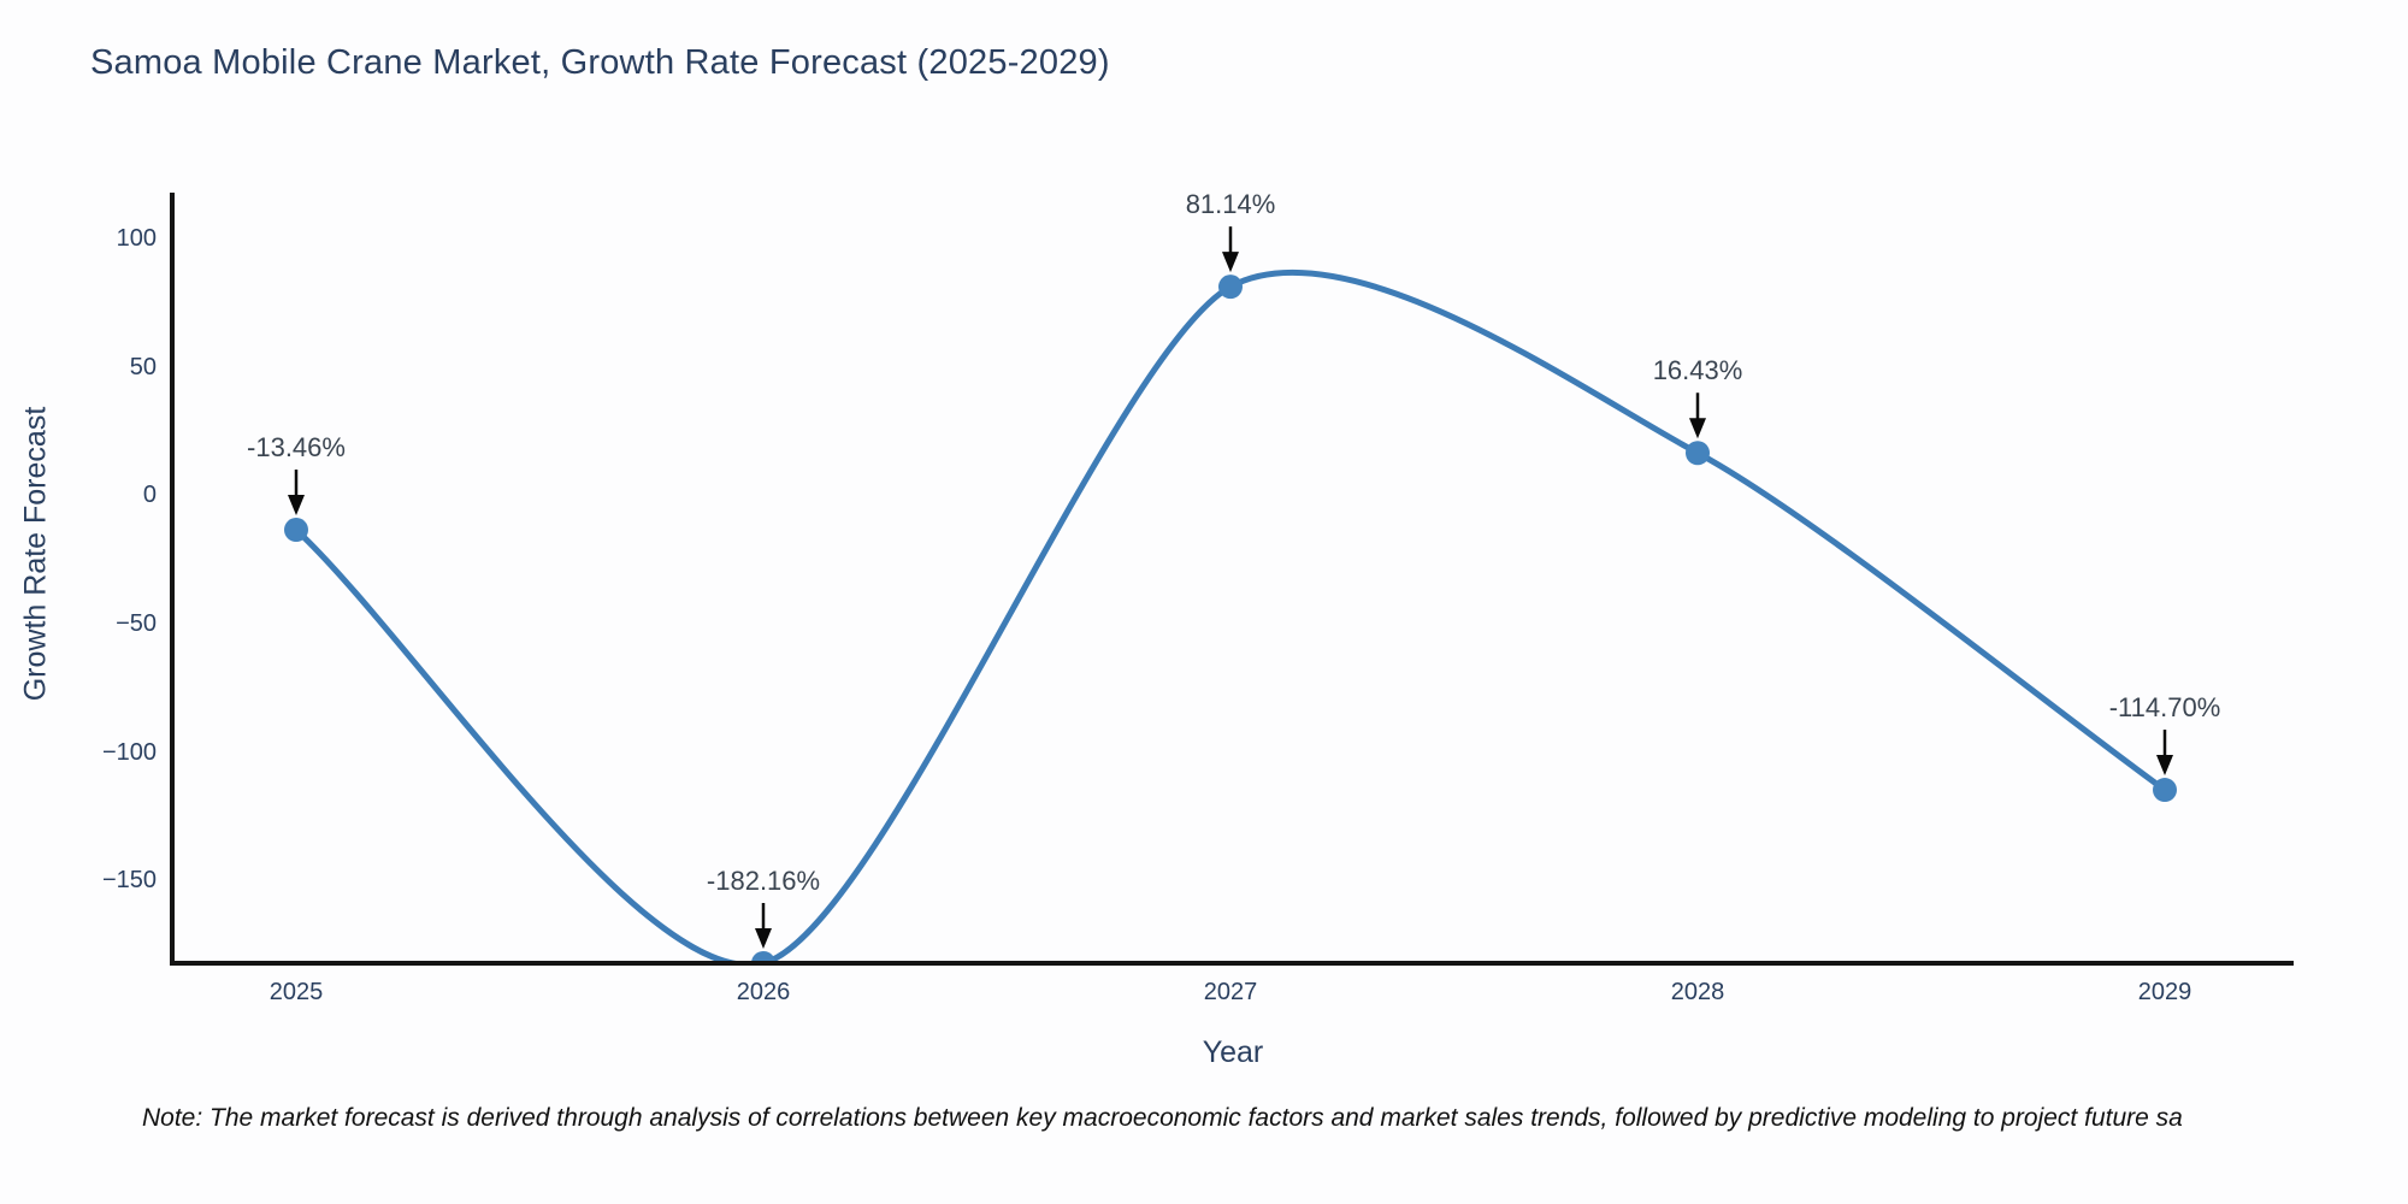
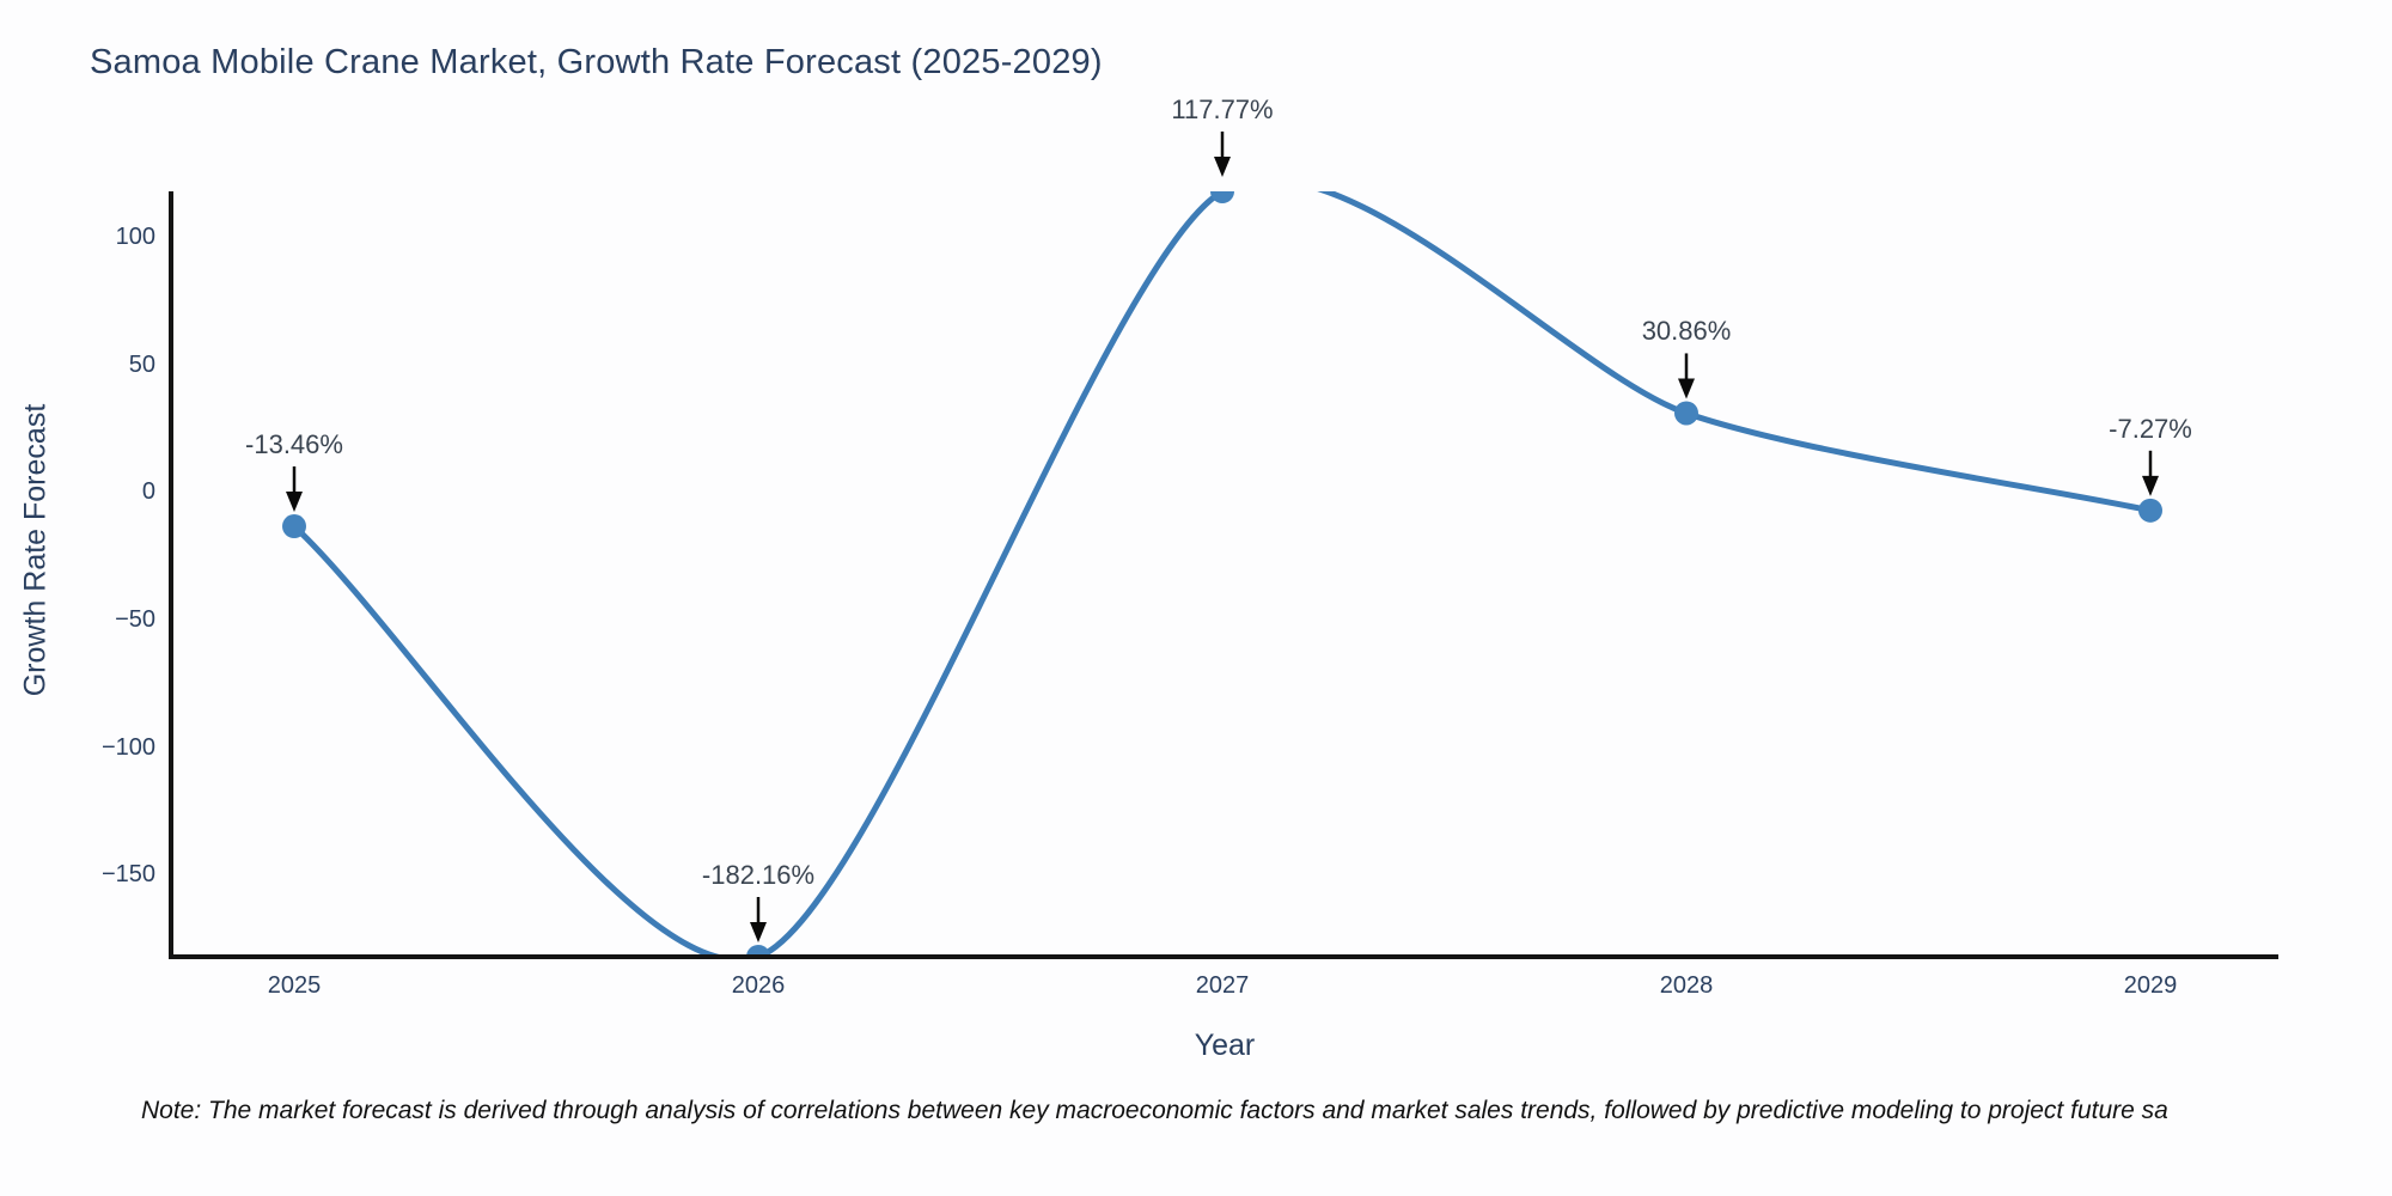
2027: 81.14% -> 117.77%
2028: 16.43% -> 30.86%
2029: -114.70% -> -7.27%
